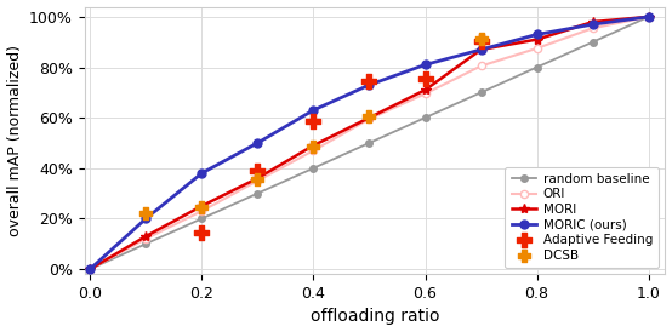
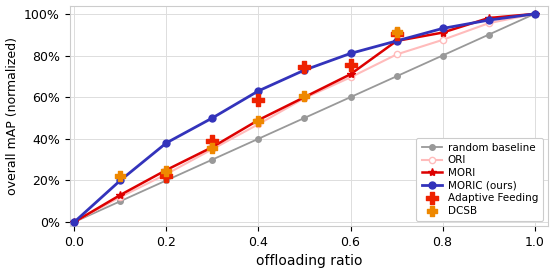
Adaptive Feeding/0.2: 14.5% -> 22.0%
